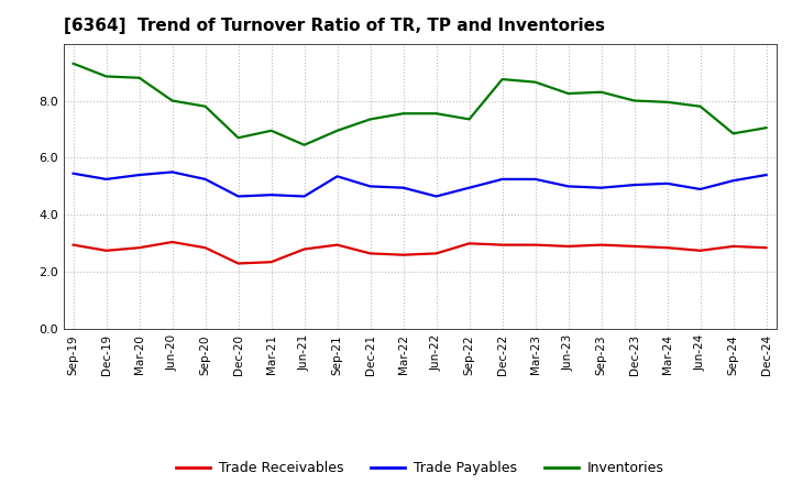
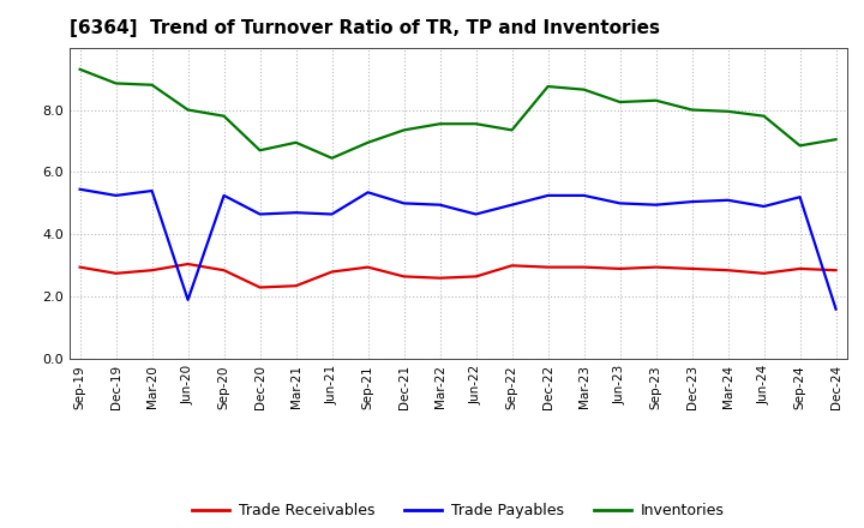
Trade Payables/Jun-20: 5.50 -> 1.90
Trade Payables/Dec-24: 5.40 -> 1.60
